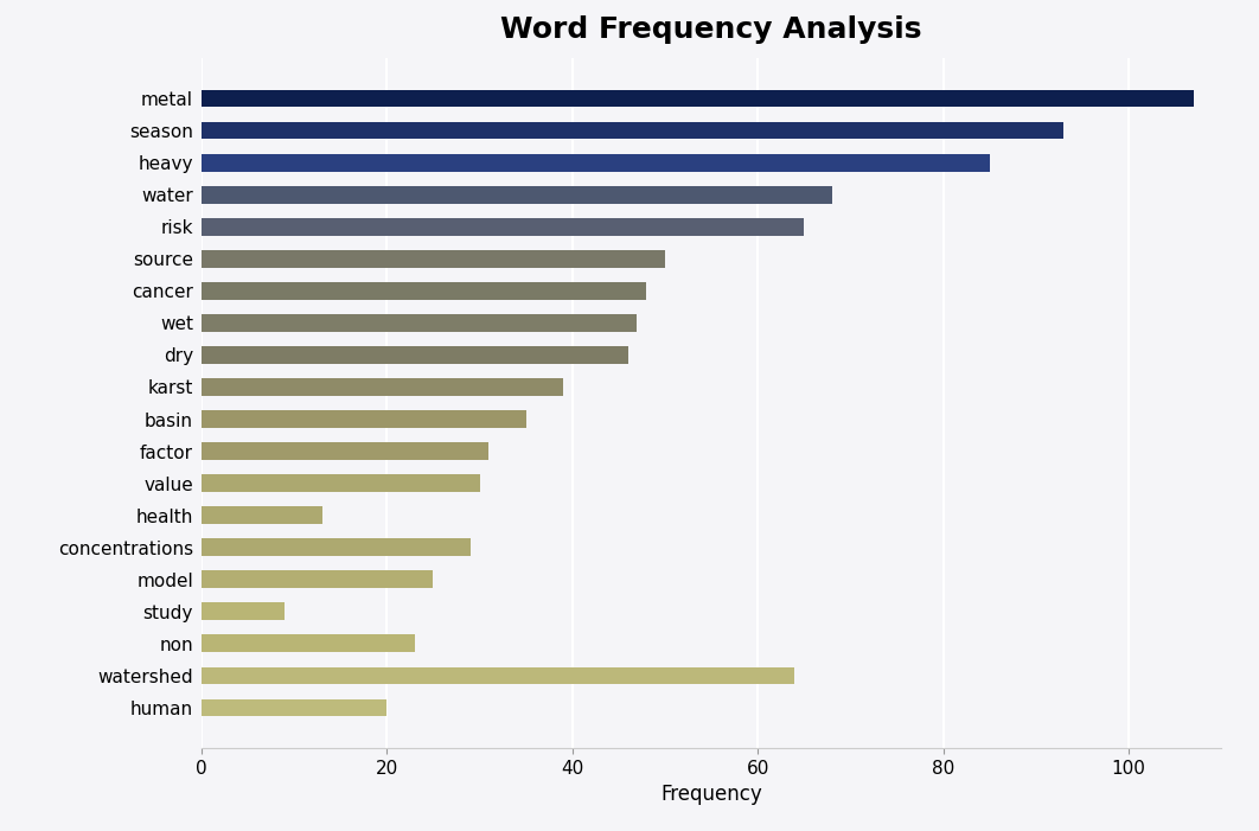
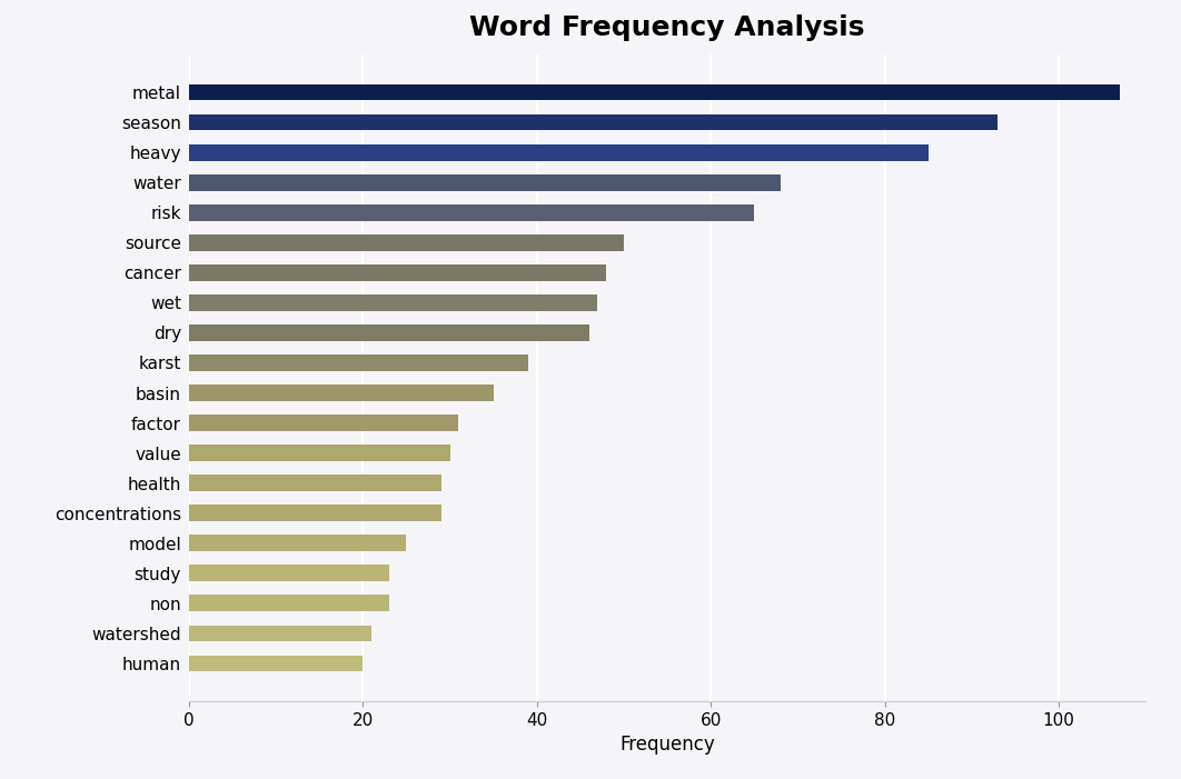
health: 13 -> 29
study: 9 -> 23
watershed: 64 -> 21
